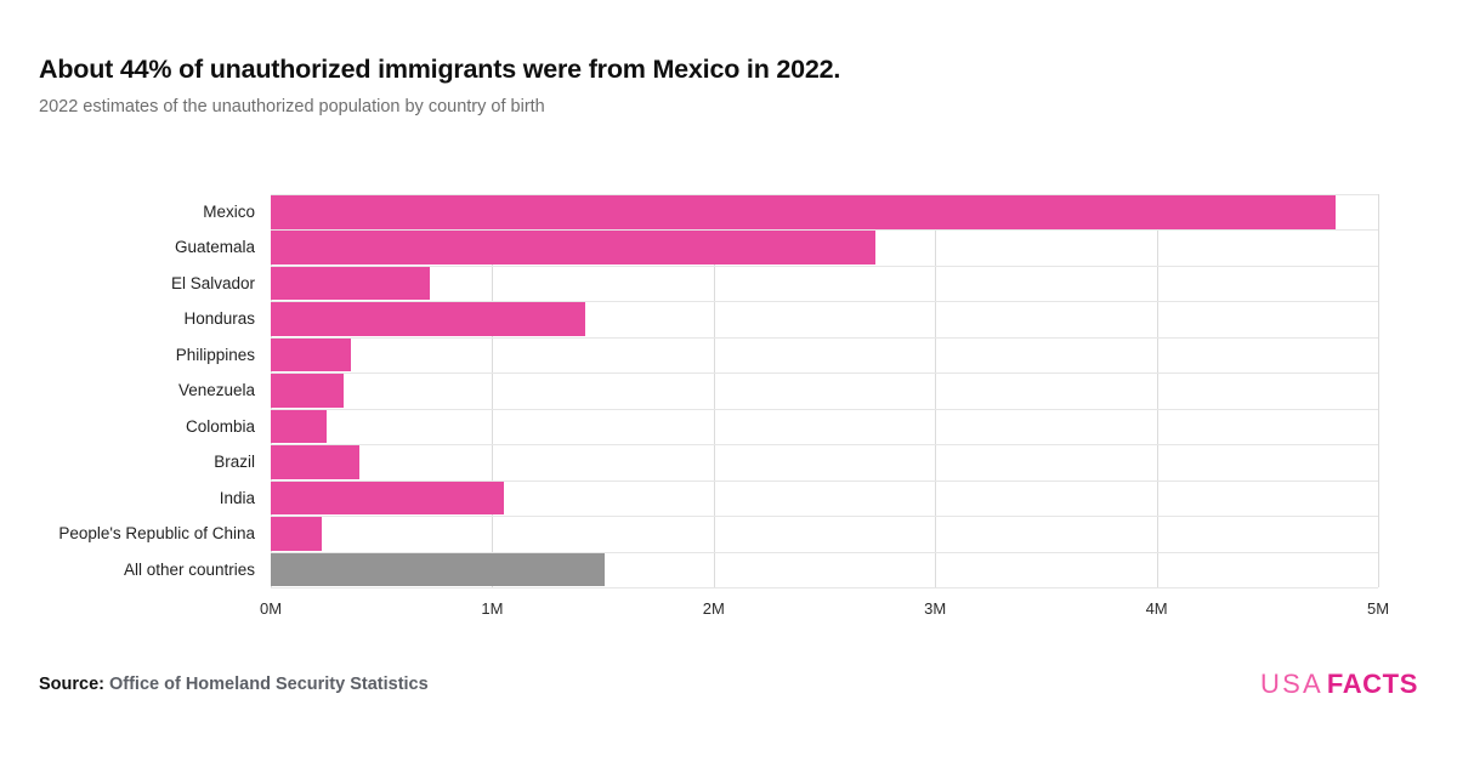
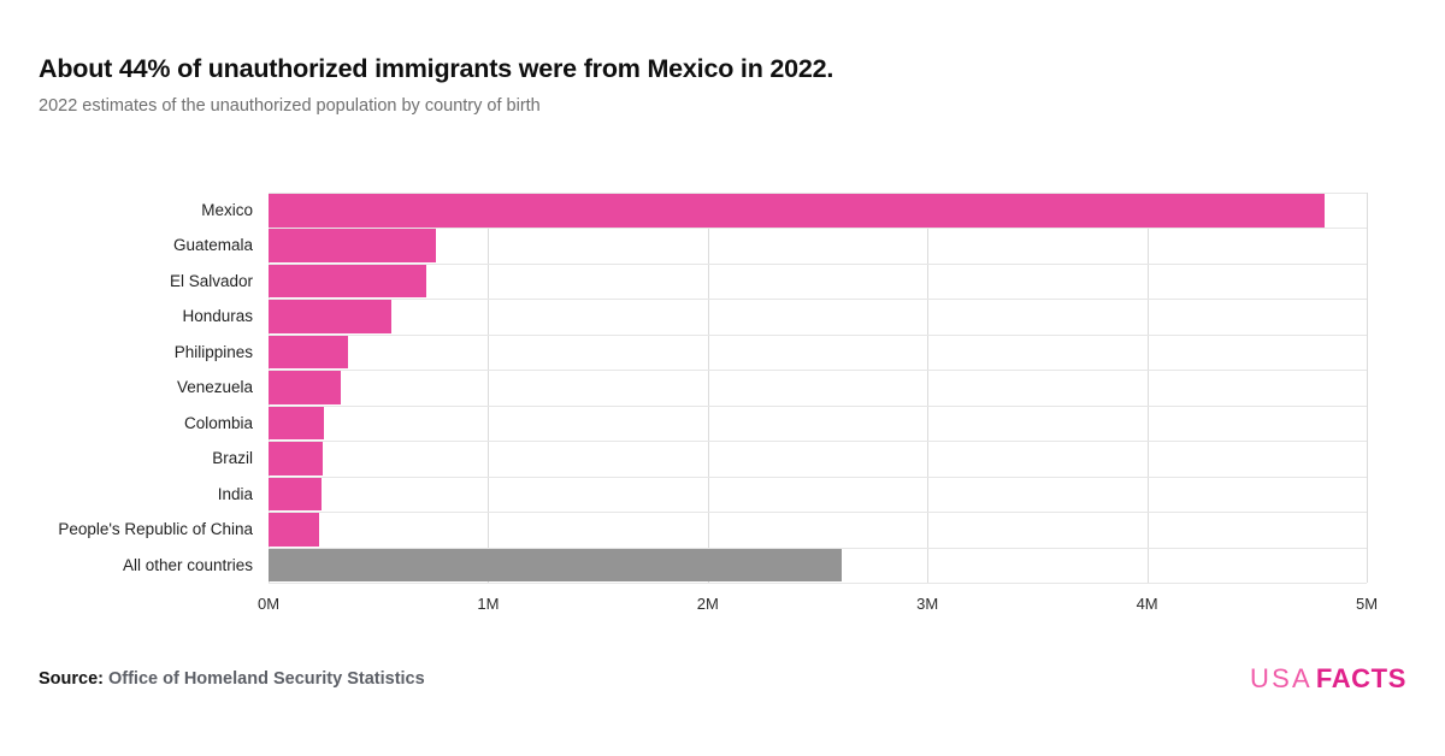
Guatemala: 2.73M -> 0.76M
Honduras: 1.42M -> 0.56M
Brazil: 0.40M -> 0.24M
India: 1.05M -> 0.24M
All other countries: 1.51M -> 2.61M
